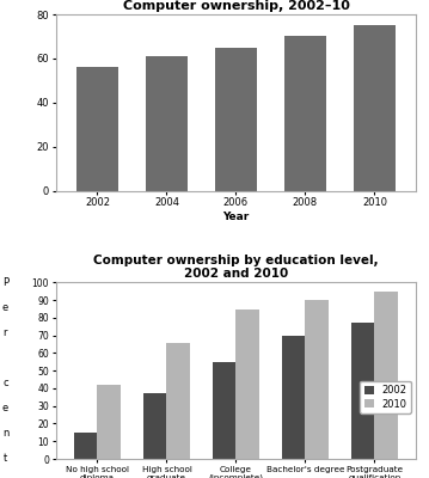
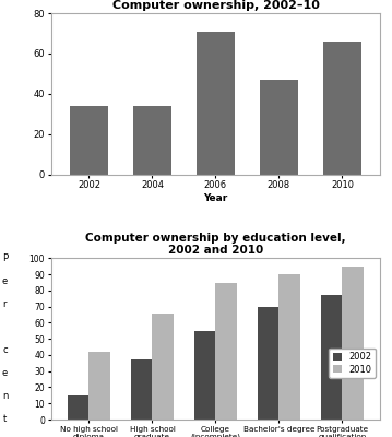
Computer ownership, 2002–10/2002: 56 -> 34
Computer ownership, 2002–10/2004: 61 -> 34
Computer ownership, 2002–10/2006: 65 -> 71
Computer ownership, 2002–10/2008: 70 -> 47
Computer ownership, 2002–10/2010: 75 -> 66
